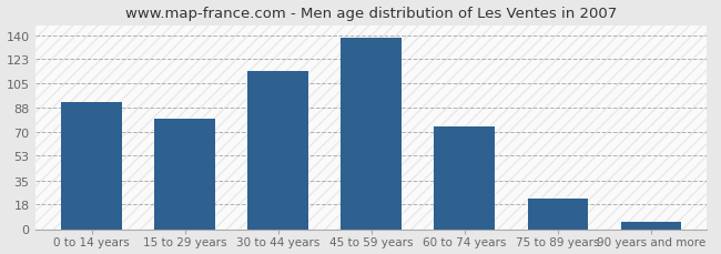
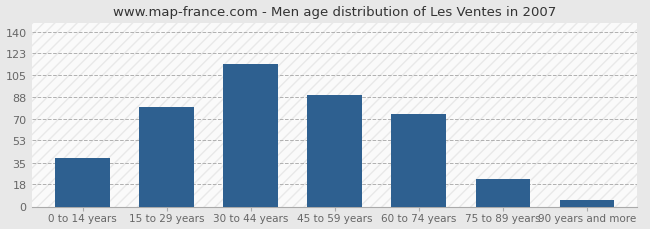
0 to 14 years: 92 -> 39
45 to 59 years: 138 -> 89
